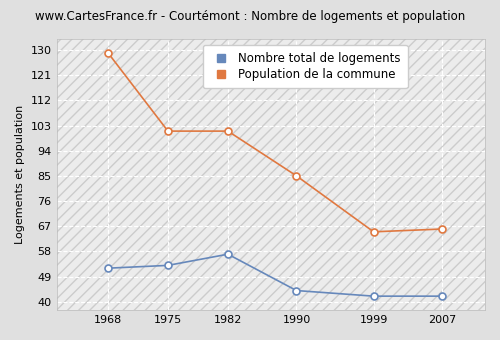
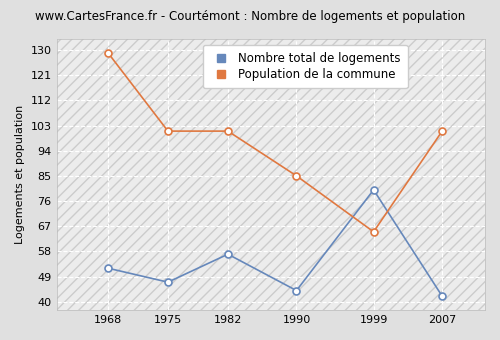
Nombre total de logements/1975: 53 -> 47
Nombre total de logements/1999: 42 -> 80
Population de la commune/2007: 66 -> 101
